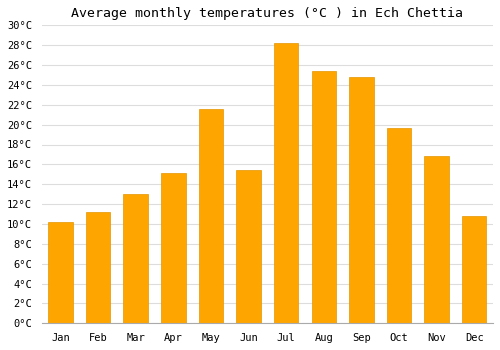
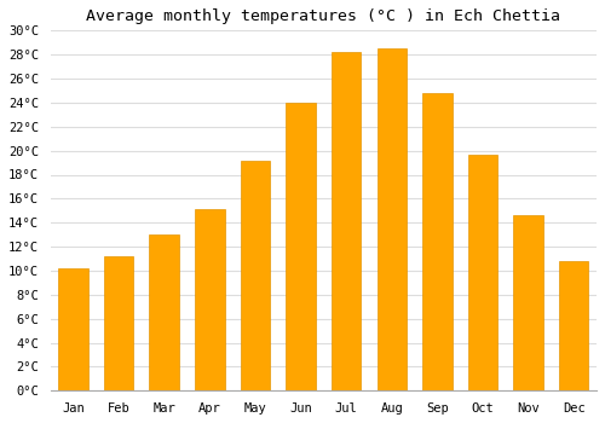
May: 21.6°C -> 19.2°C
Jun: 15.4°C -> 24.0°C
Aug: 25.4°C -> 28.5°C
Nov: 16.8°C -> 14.6°C
